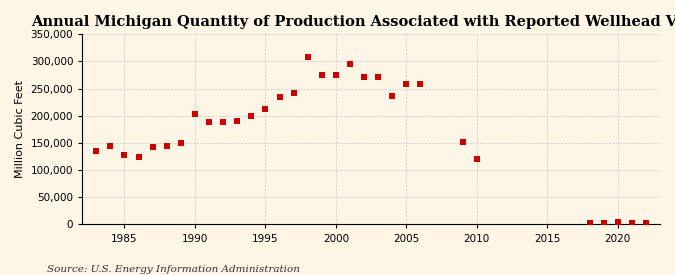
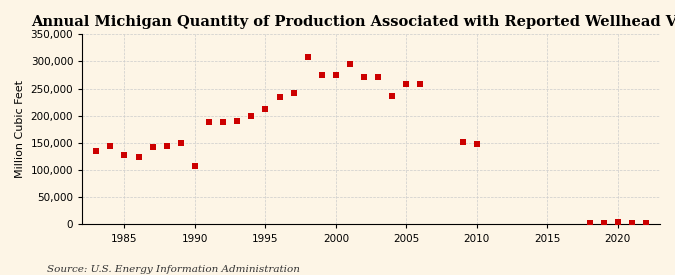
1990: 204,000 -> 107,000
2010: 120,000 -> 148,000
